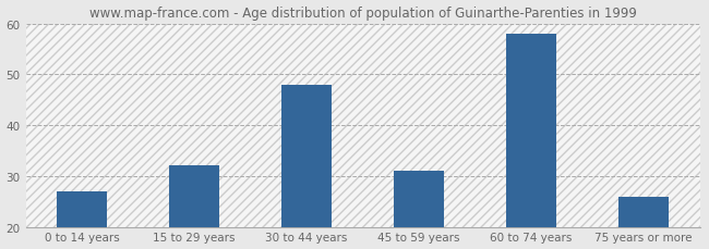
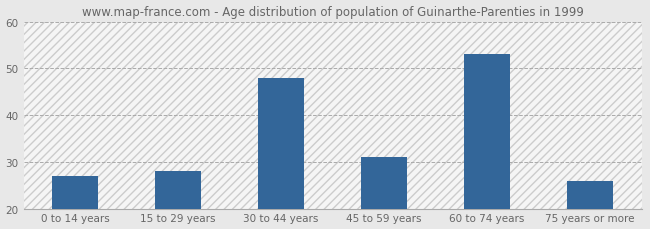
15 to 29 years: 32 -> 28
60 to 74 years: 58 -> 53
